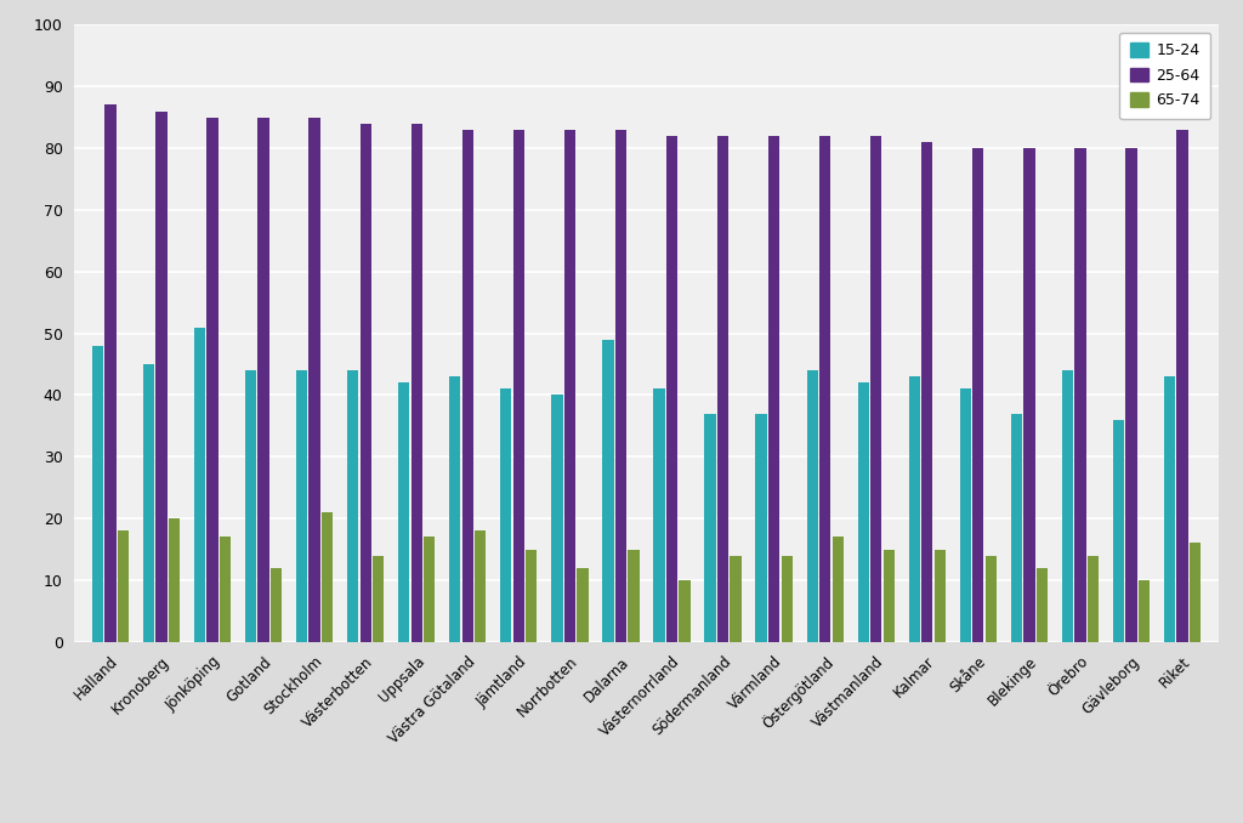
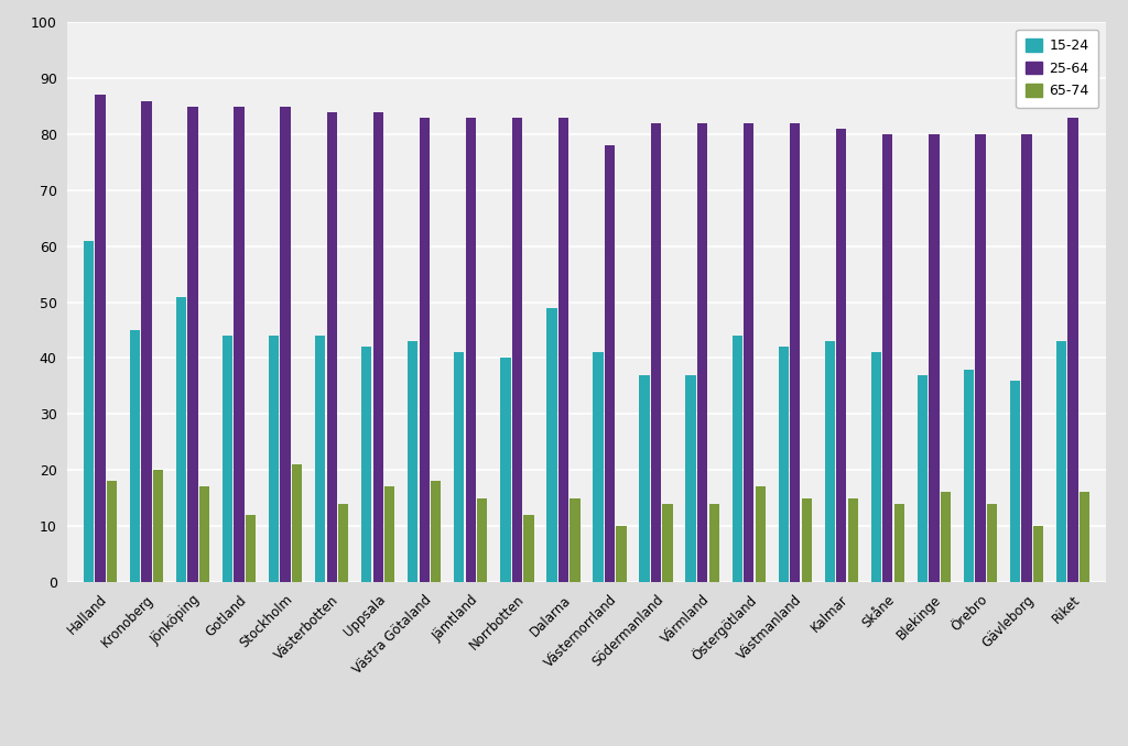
15-24/Halland: 48 -> 61
25-64/Västernorrland: 82 -> 78
65-74/Blekinge: 12 -> 16
15-24/Örebro: 44 -> 38
